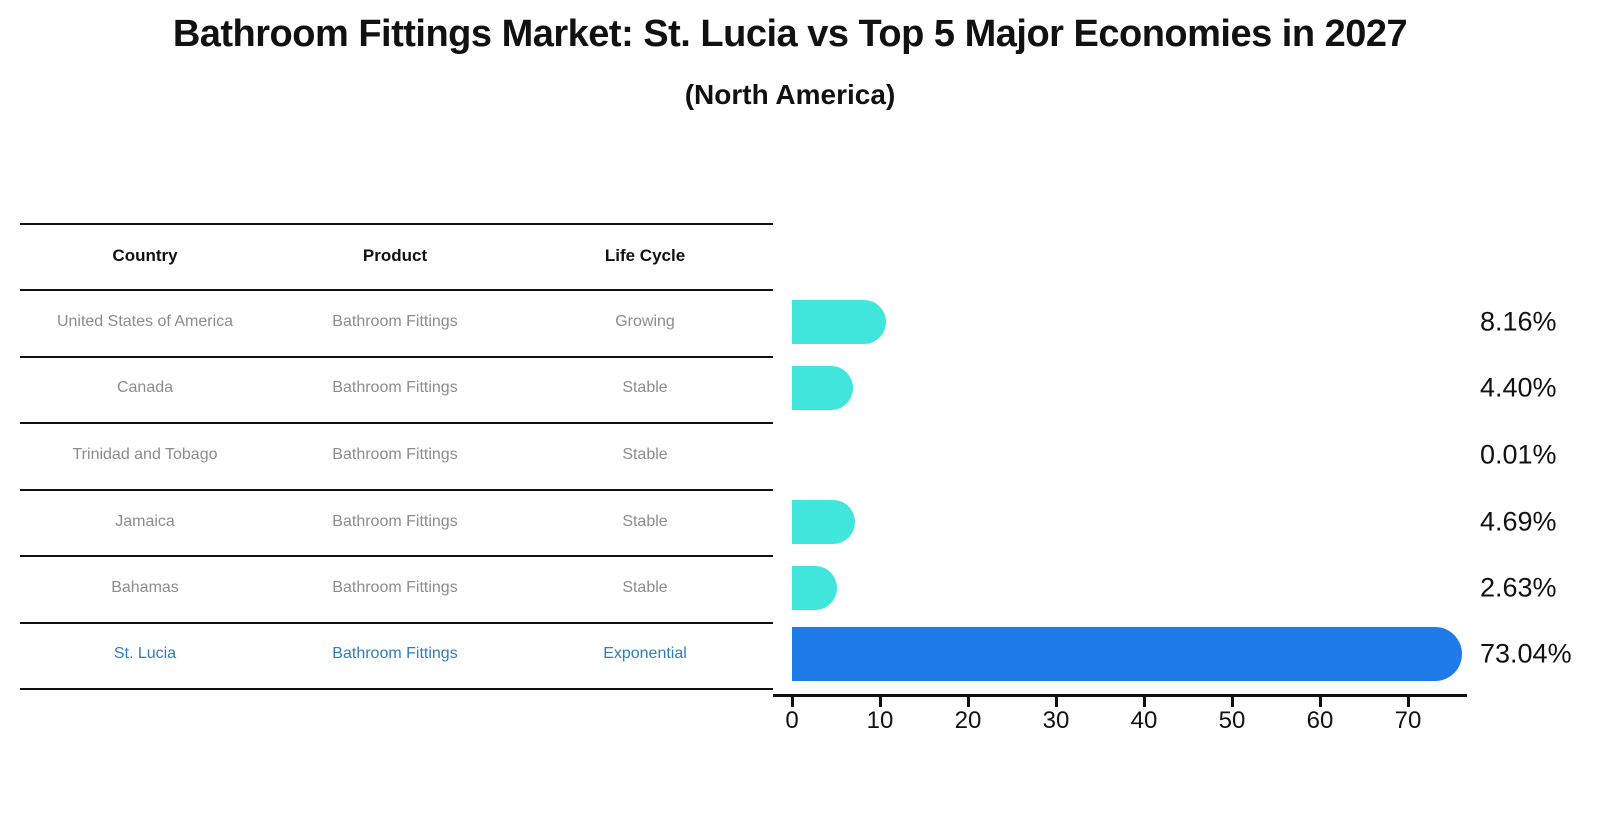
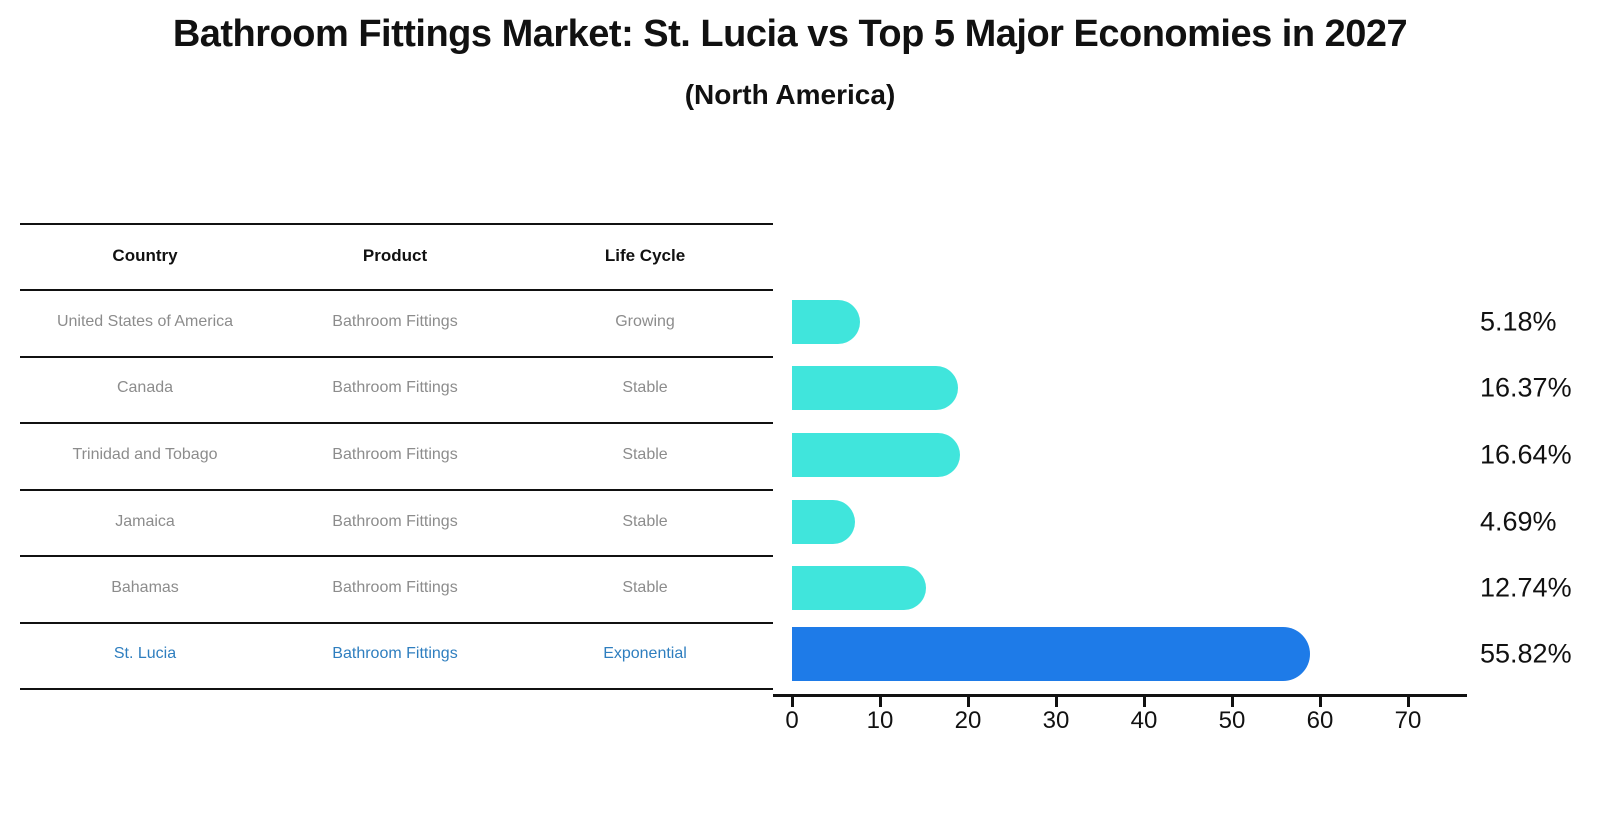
United States of America: 8.16% -> 5.18%
Canada: 4.40% -> 16.37%
Trinidad and Tobago: 0.01% -> 16.64%
Bahamas: 2.63% -> 12.74%
St. Lucia: 73.04% -> 55.82%
